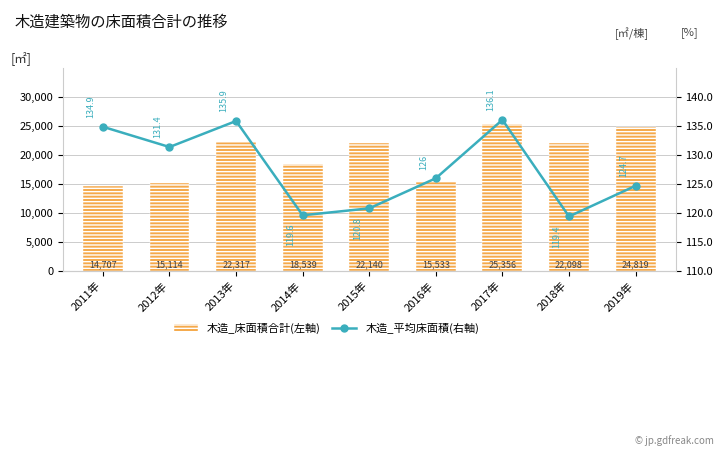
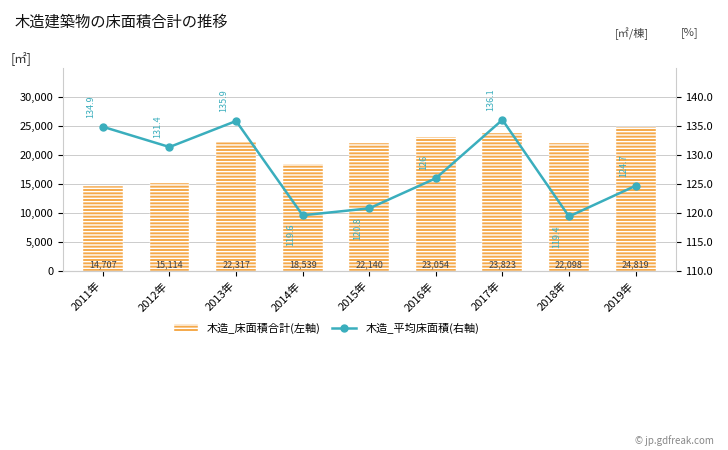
木造_床面積合計(左軸)/2016年: 15,533 -> 23,054
木造_床面積合計(左軸)/2017年: 25,356 -> 23,823
